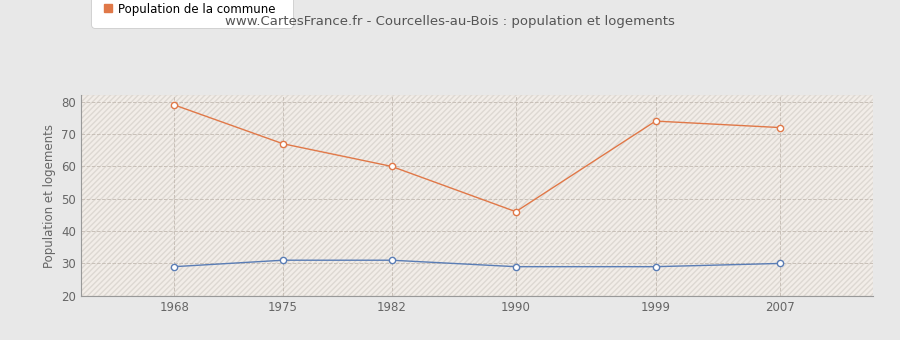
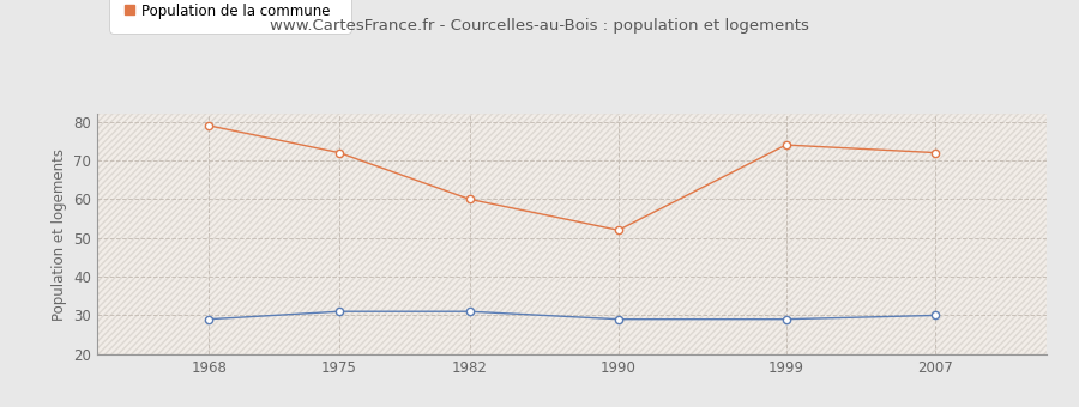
Population de la commune/1975: 67 -> 72
Population de la commune/1990: 46 -> 52
